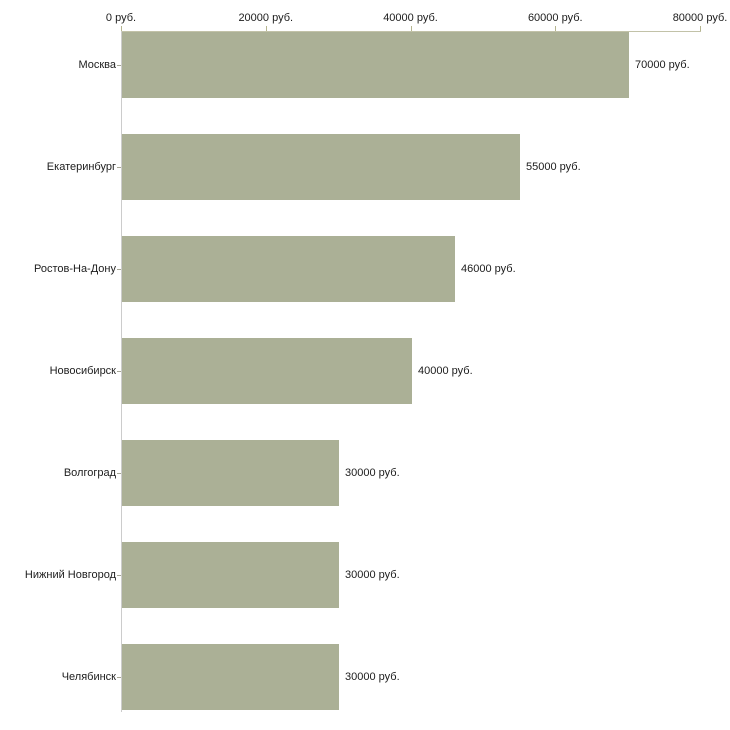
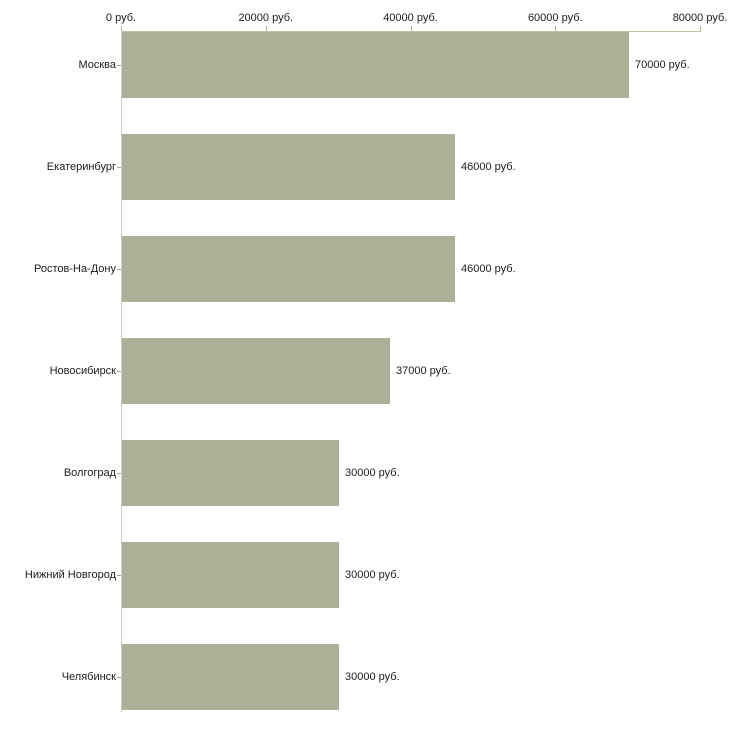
Екатеринбург: 55000 -> 46000
Новосибирск: 40000 -> 37000
